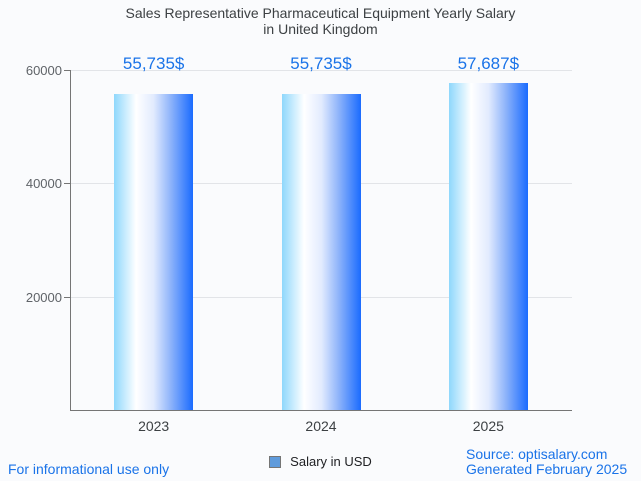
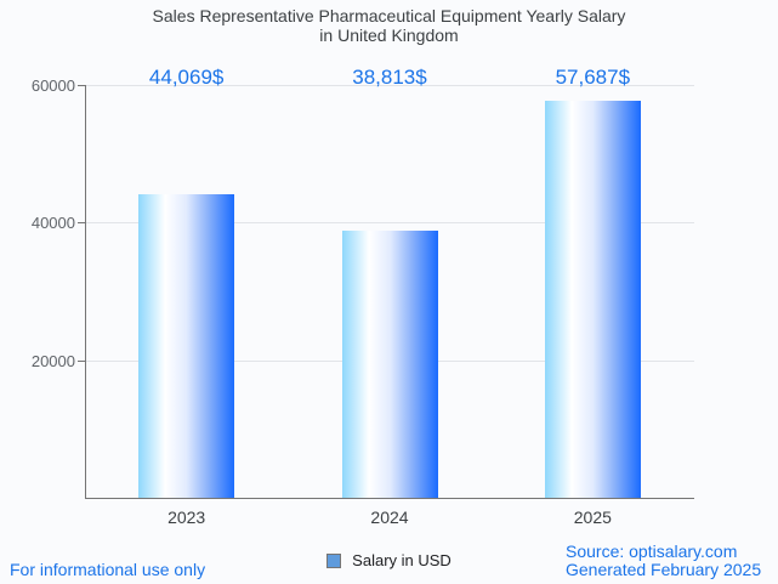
2023: 55,735 -> 44,069
2024: 55,735 -> 38,813
